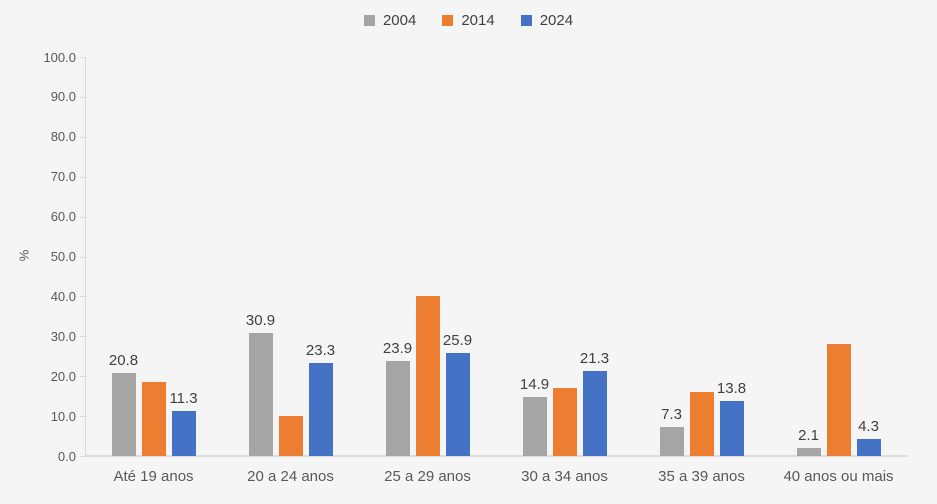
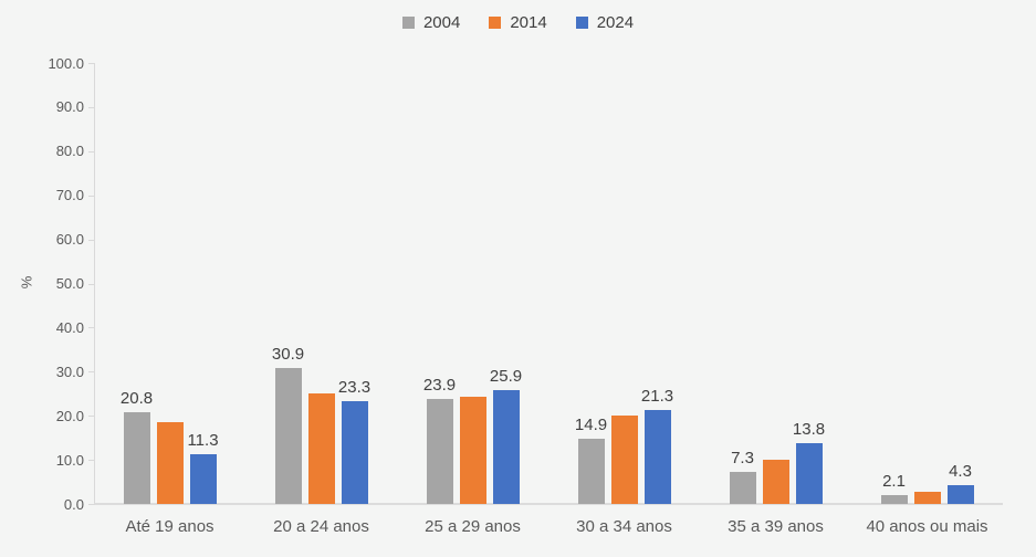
2014/20 a 24 anos: 10 -> 25
2014/25 a 29 anos: 40 -> 24
2014/30 a 34 anos: 17 -> 20
2014/35 a 39 anos: 16 -> 10
2014/40 anos ou mais: 28 -> 3
